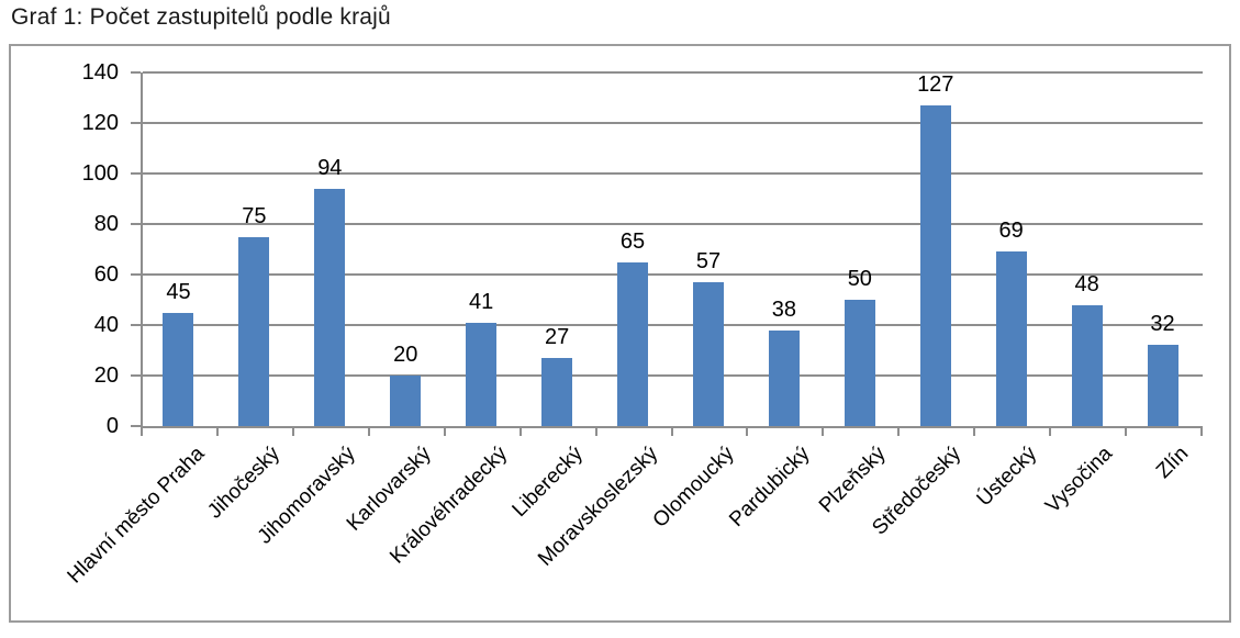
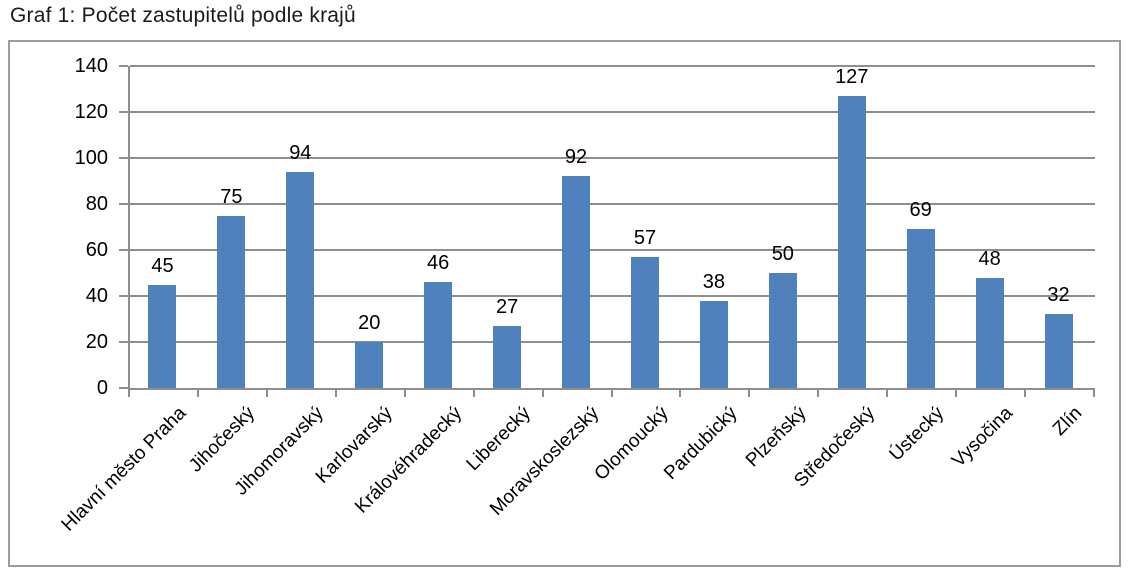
Královéhradecký: 41 -> 46
Moravskoslezský: 65 -> 92
